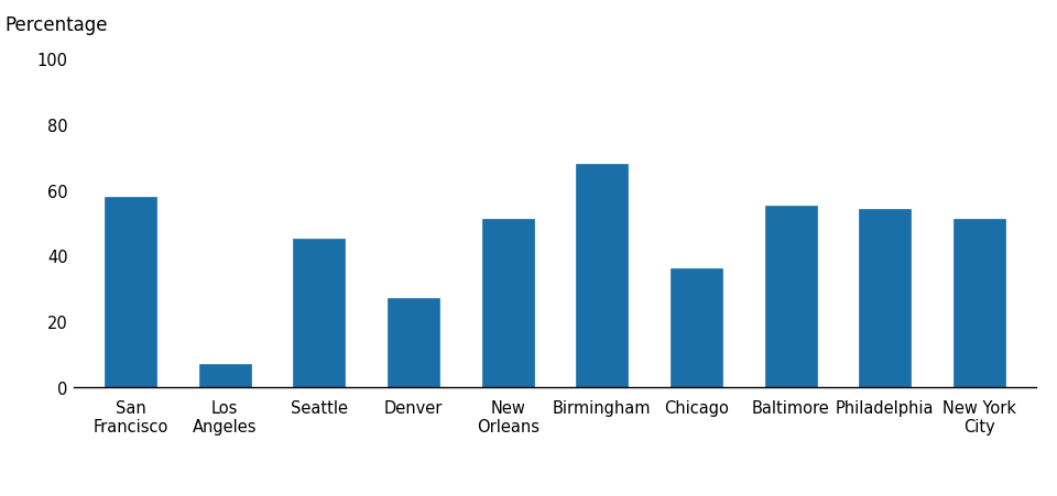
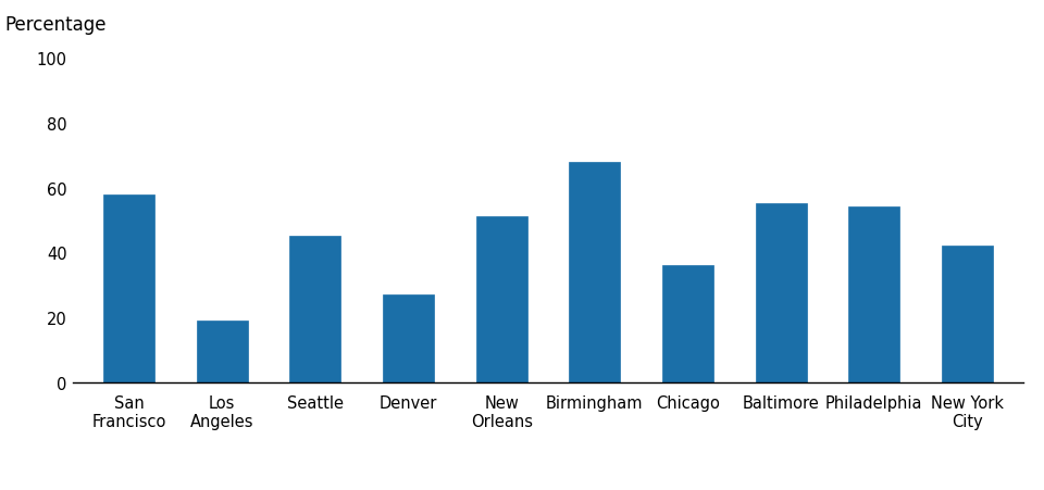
Los Angeles: 7 -> 19
New York City: 51 -> 42
